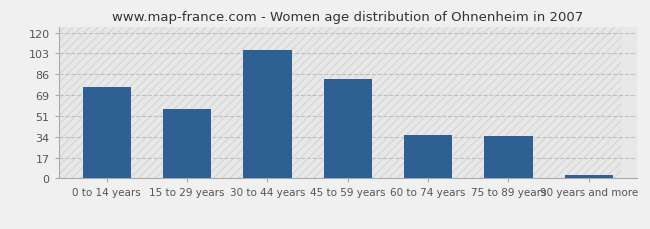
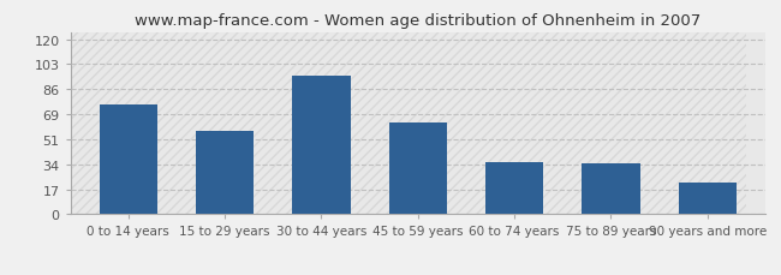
30 to 44 years: 106 -> 95
45 to 59 years: 82 -> 63
90 years and more: 3 -> 22
